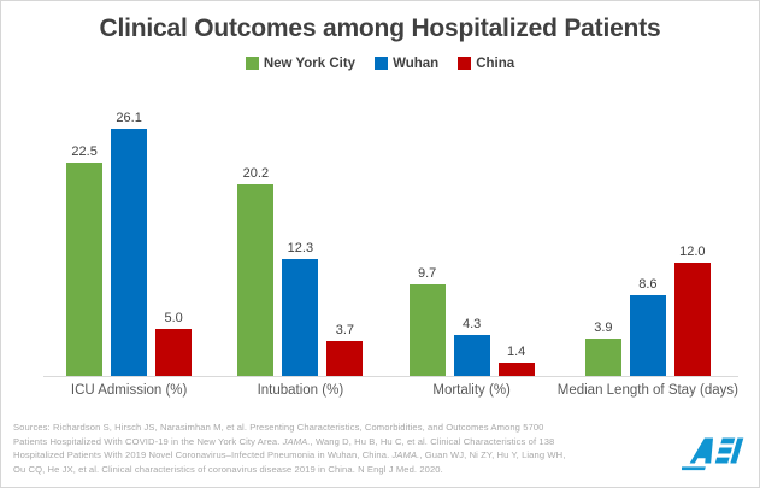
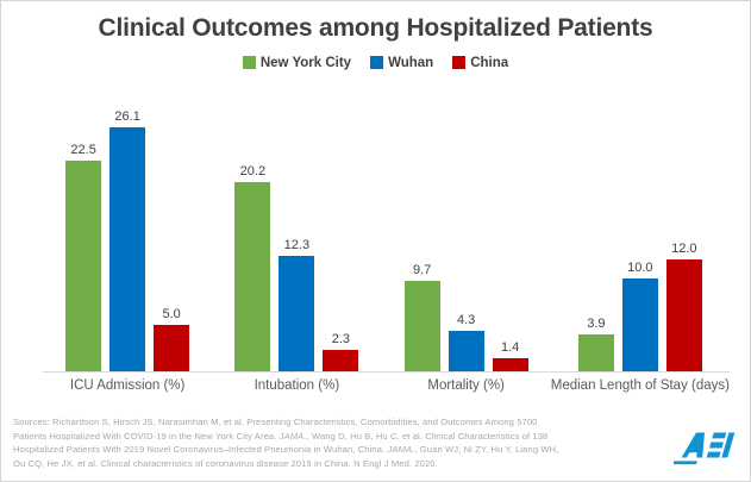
China/Intubation (%): 3.7 -> 2.3
Wuhan/Median Length of Stay (days): 8.6 -> 10.0
